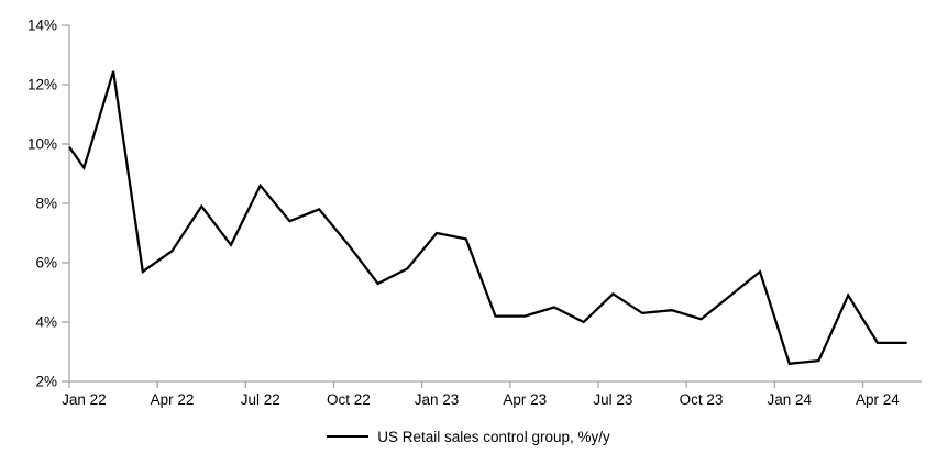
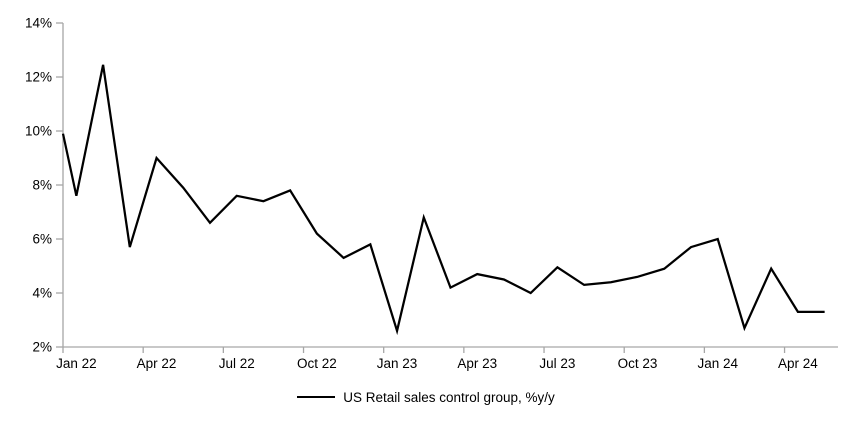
Jan 22: 9.2% -> 7.6%
Apr 22: 6.4% -> 9.0%
Jul 22: 8.6% -> 7.6%
Oct 22: 6.6% -> 6.2%
Jan 23: 7.0% -> 2.6%
Apr 23: 4.2% -> 4.7%
Oct 23: 4.1% -> 4.6%
Jan 24: 2.6% -> 6.0%
